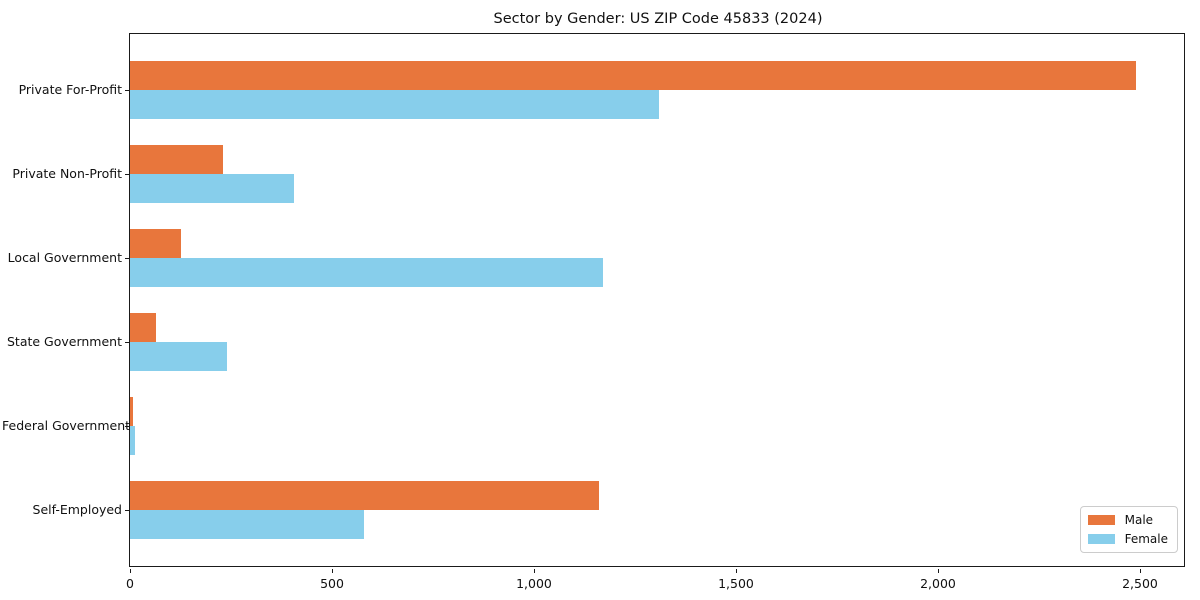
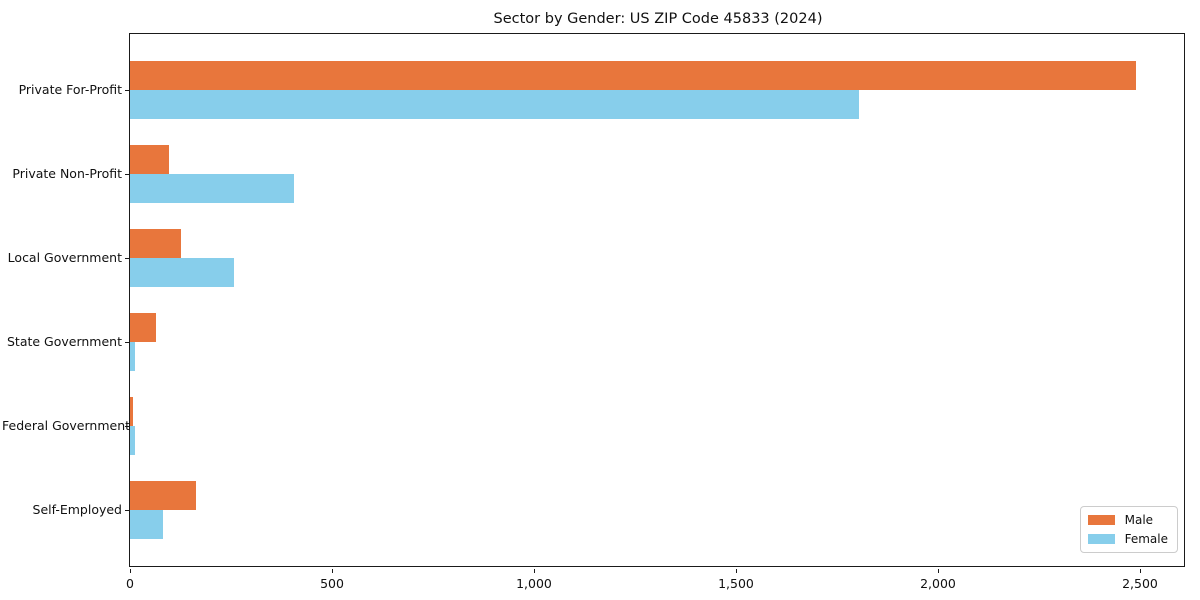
Female/Private For-Profit: 1310 -> 1800
Male/Private Non-Profit: 230 -> 100
Female/Local Government: 1170 -> 260
Female/State Government: 240 -> 10
Male/Self-Employed: 1160 -> 160
Female/Self-Employed: 580 -> 80
